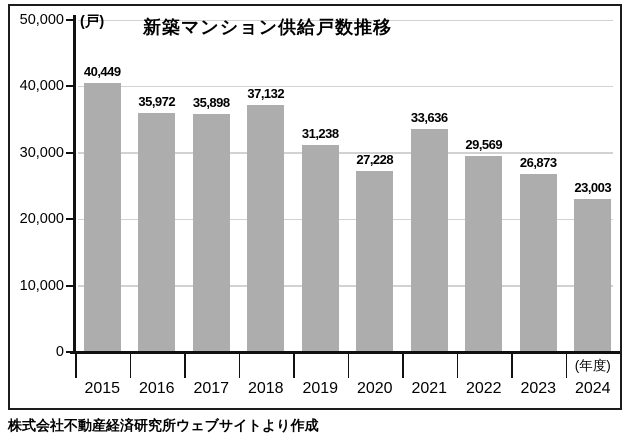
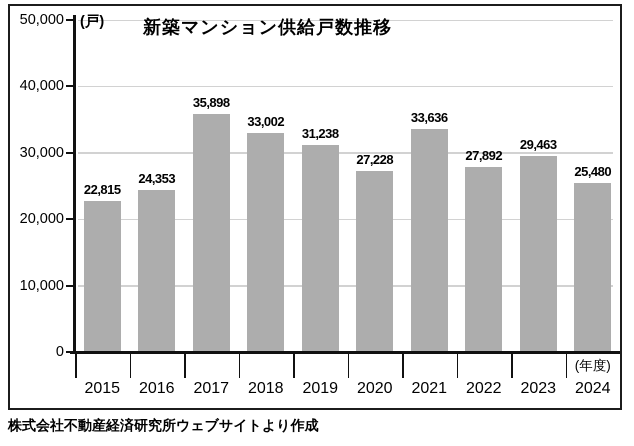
2015: 40,449 -> 22,815
2016: 35,972 -> 24,353
2018: 37,132 -> 33,002
2022: 29,569 -> 27,892
2023: 26,873 -> 29,463
2024: 23,003 -> 25,480
